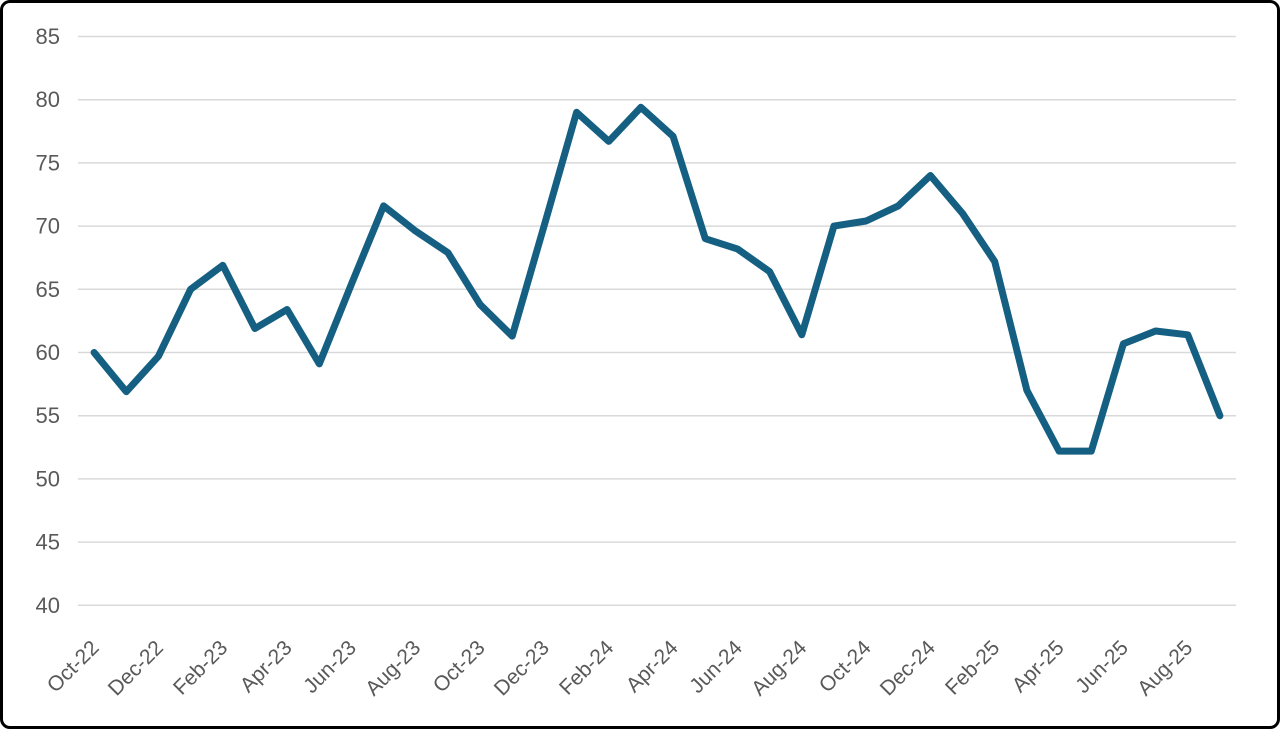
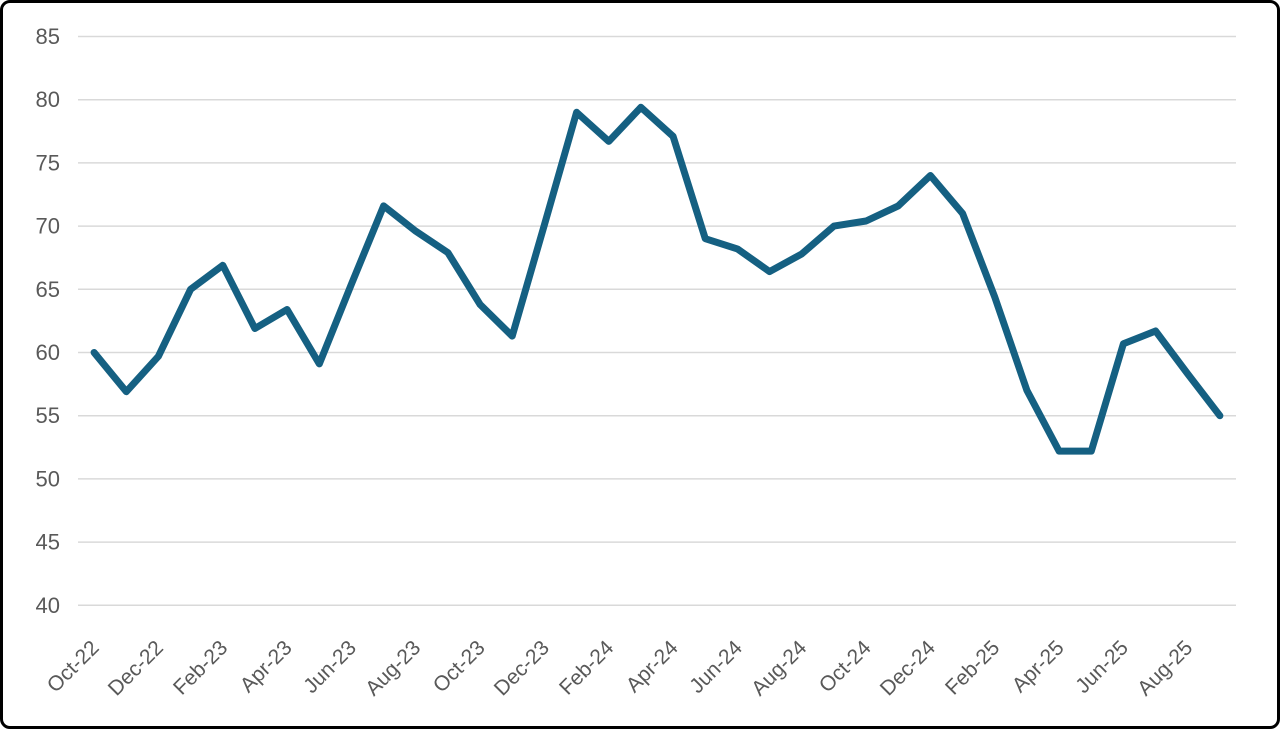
Aug-24: 61.4 -> 67.8
Feb-25: 67.2 -> 64.4
Aug-25: 61.4 -> 58.3
